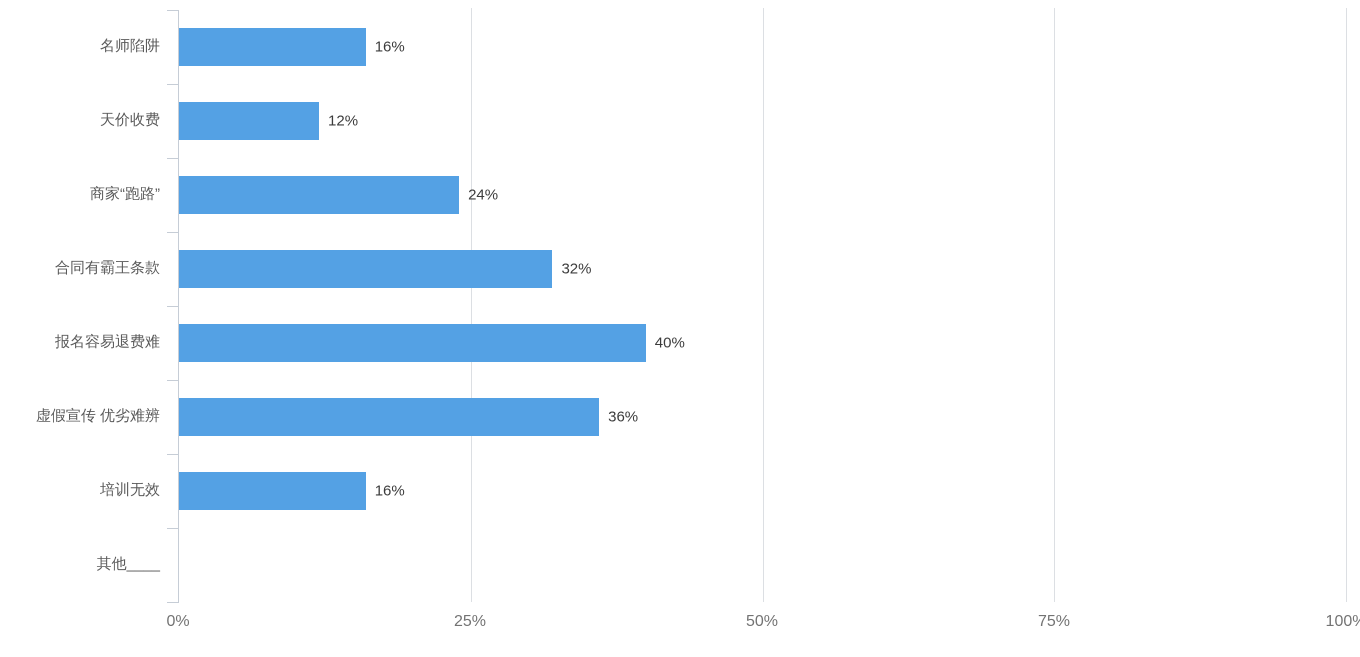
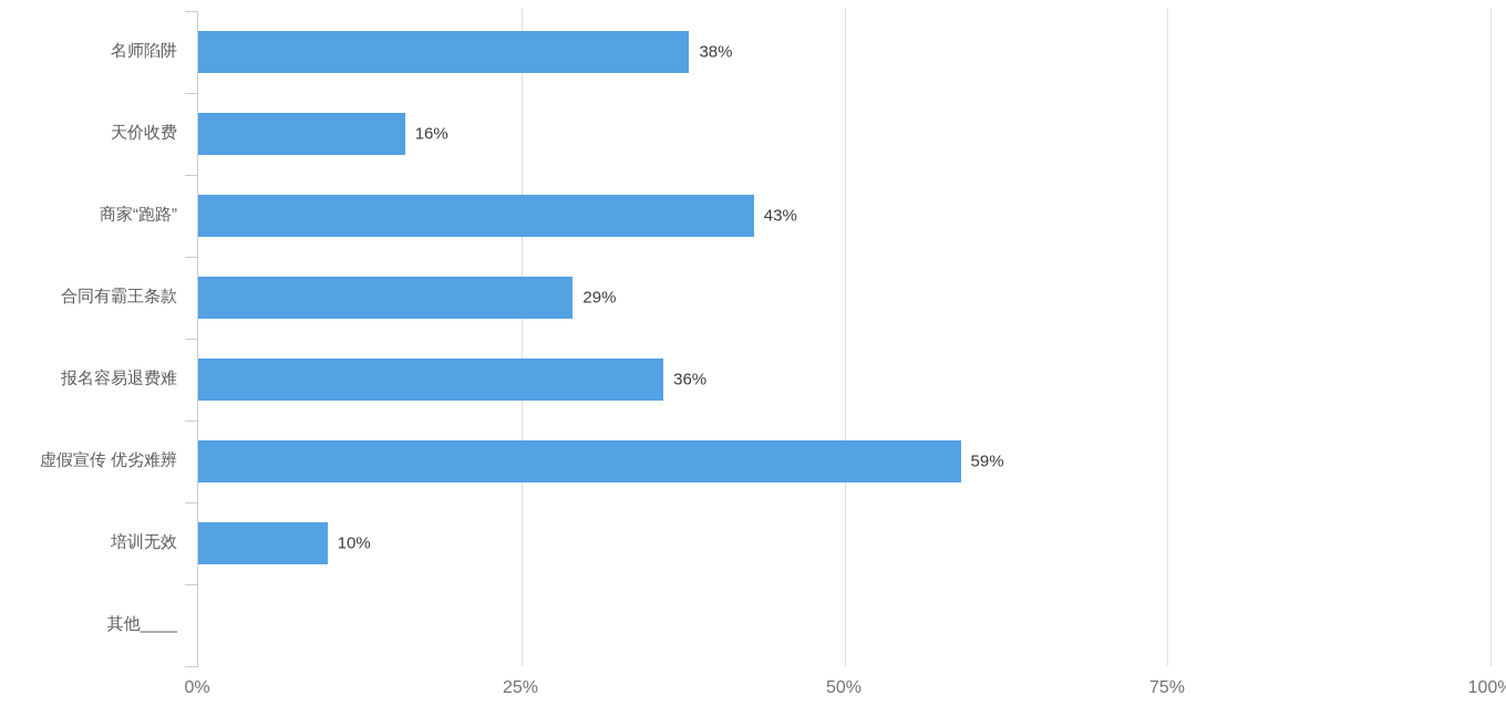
名师陷阱: 16% -> 38%
天价收费: 12% -> 16%
商家“跑路”: 24% -> 43%
合同有霸王条款: 32% -> 29%
报名容易退费难: 40% -> 36%
虚假宣传 优劣难辨: 36% -> 59%
培训无效: 16% -> 10%
